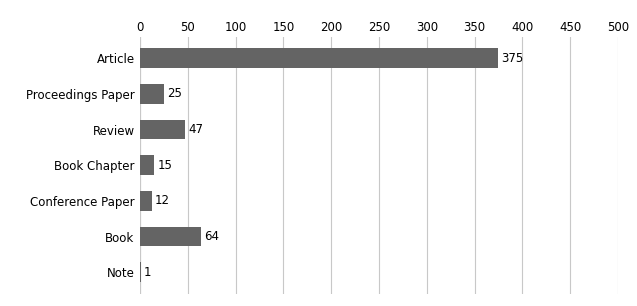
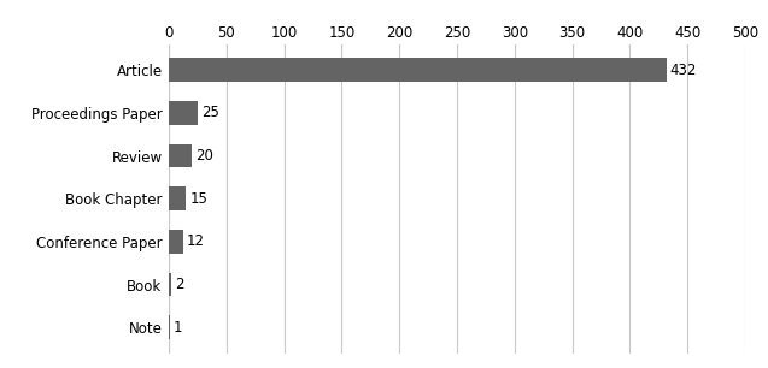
Article: 375 -> 432
Review: 47 -> 20
Book: 64 -> 2
